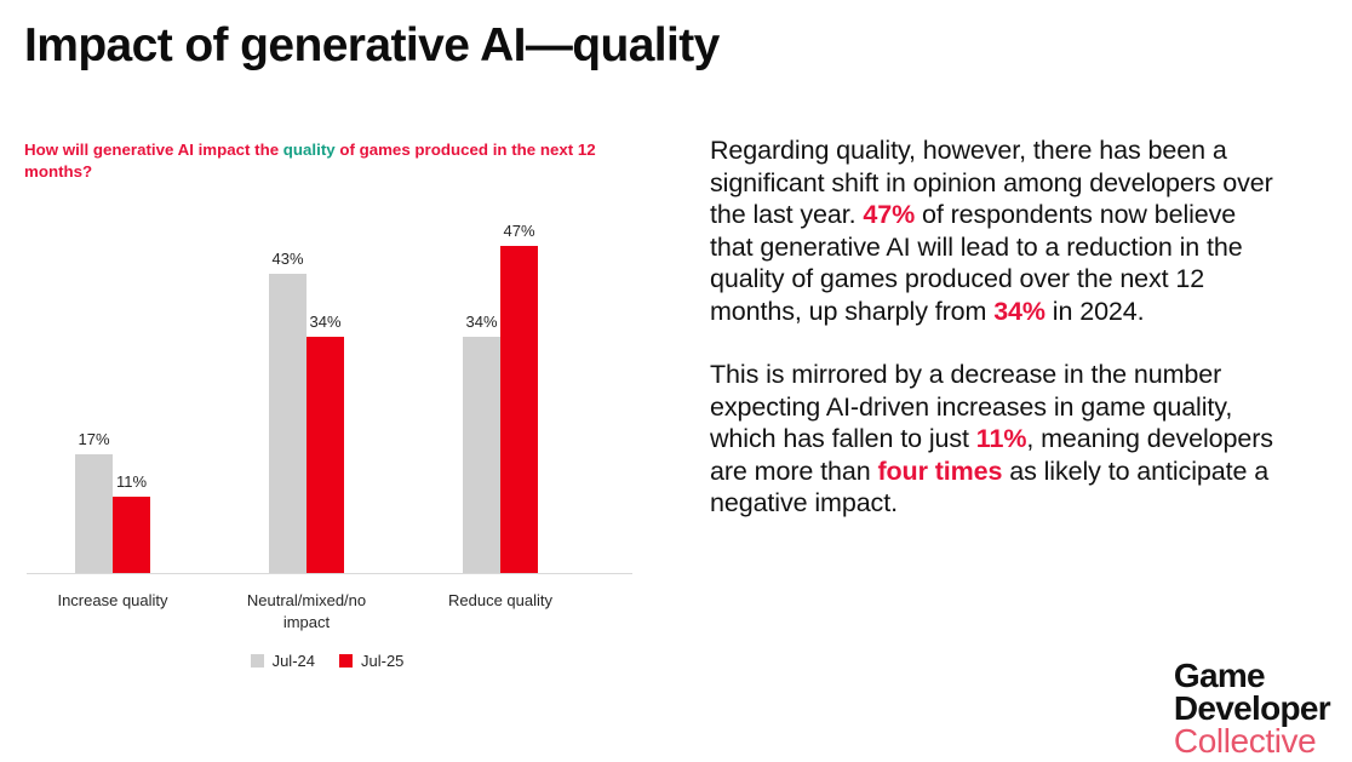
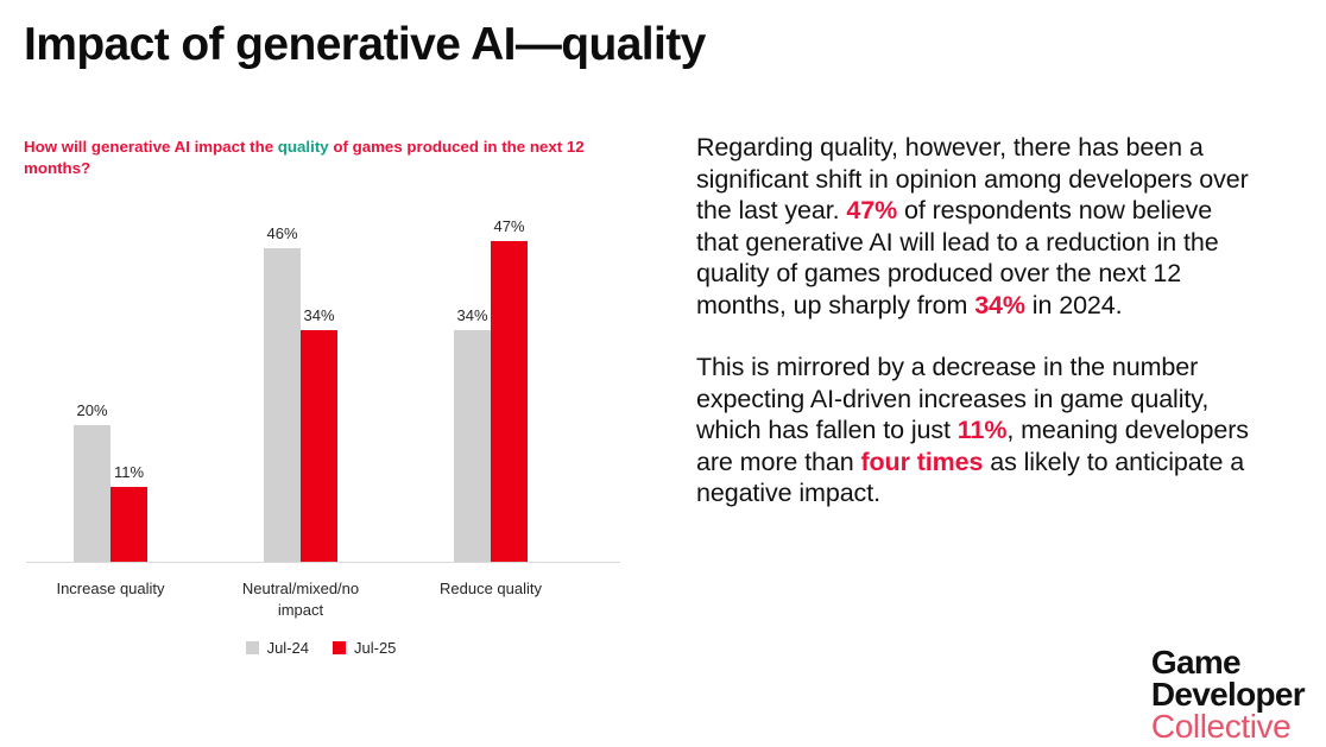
Jul-24/Increase quality: 17% -> 20%
Jul-24/Neutral/mixed/no impact: 43% -> 46%
